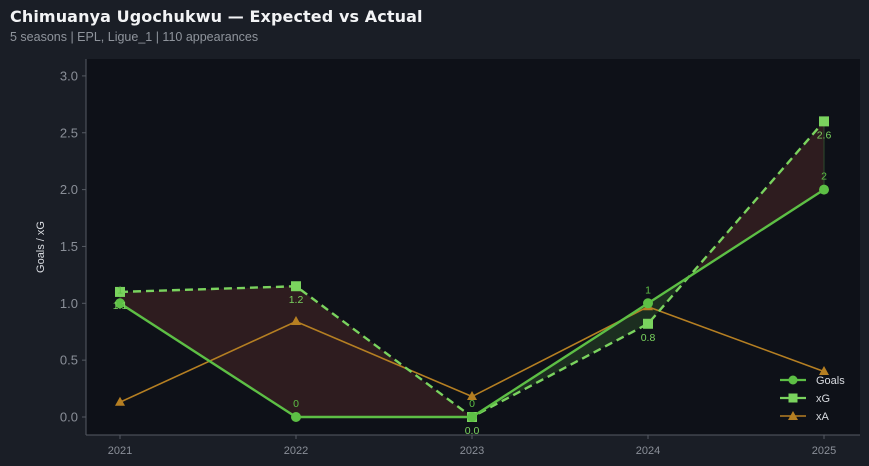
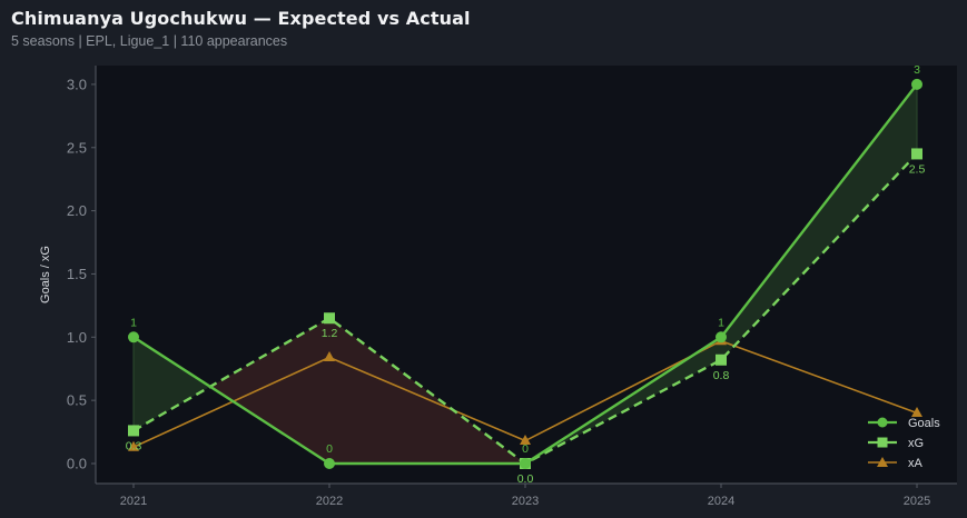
xG/2021: 1.1 -> 0.3
Goals/2025: 2 -> 3
xG/2025: 2.6 -> 2.5
